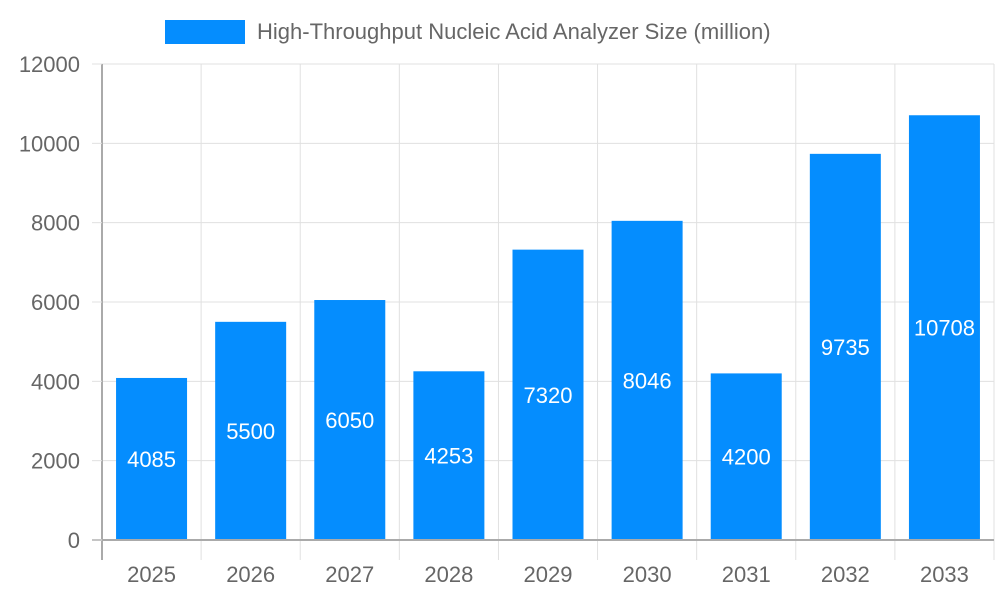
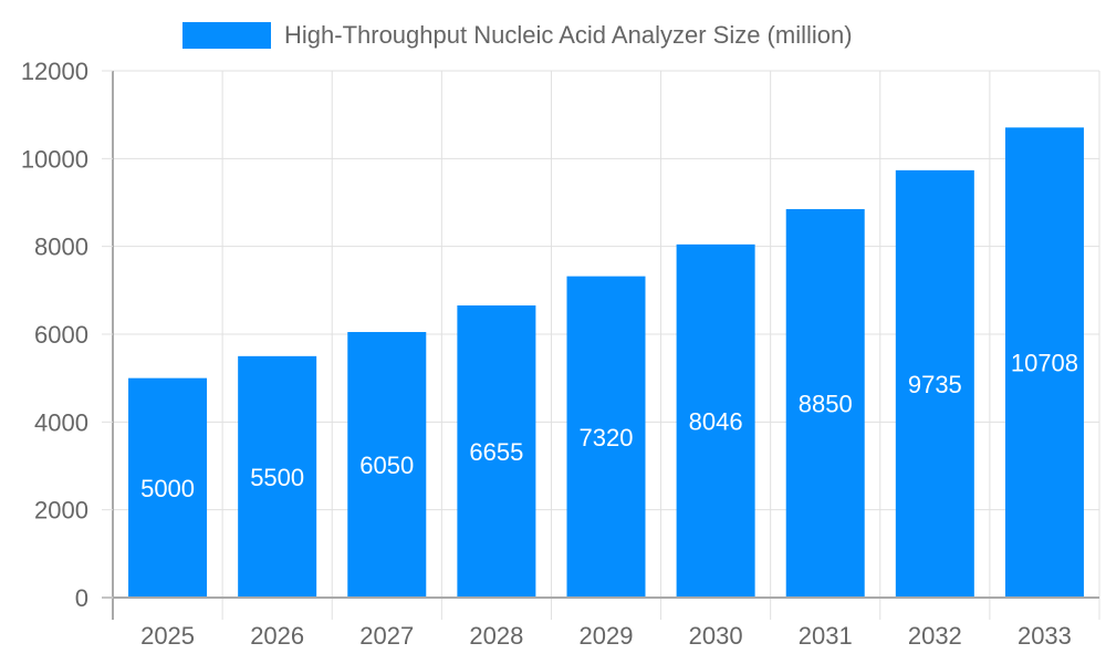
2025: 4085 -> 5000
2028: 4253 -> 6655
2031: 4200 -> 8850
